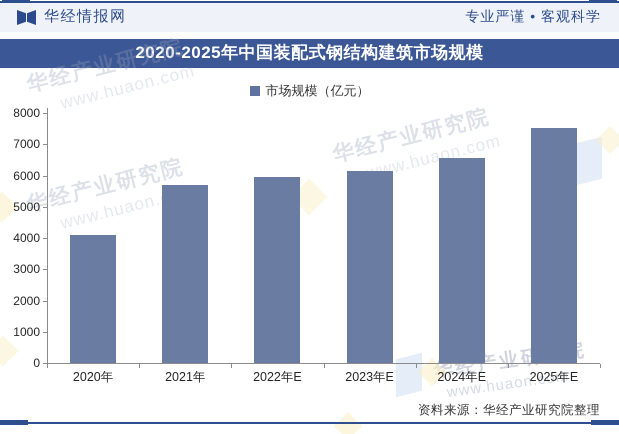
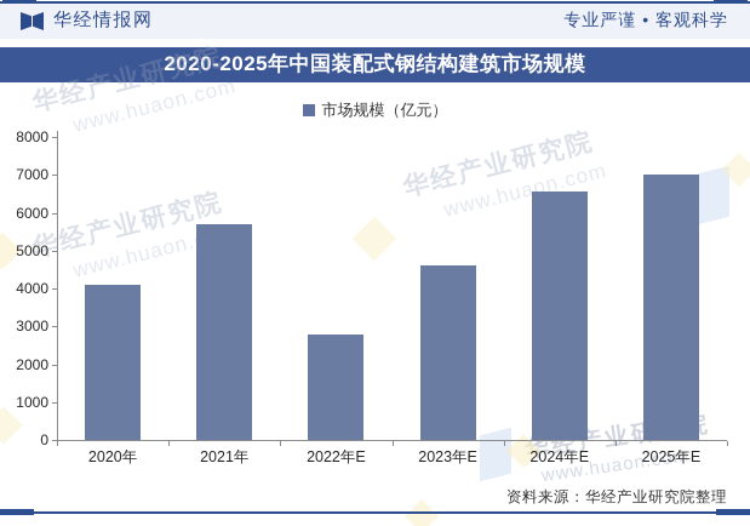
2022年E: 6000 -> 2800
2023年E: 6200 -> 4600
2025年E: 7500 -> 7000
